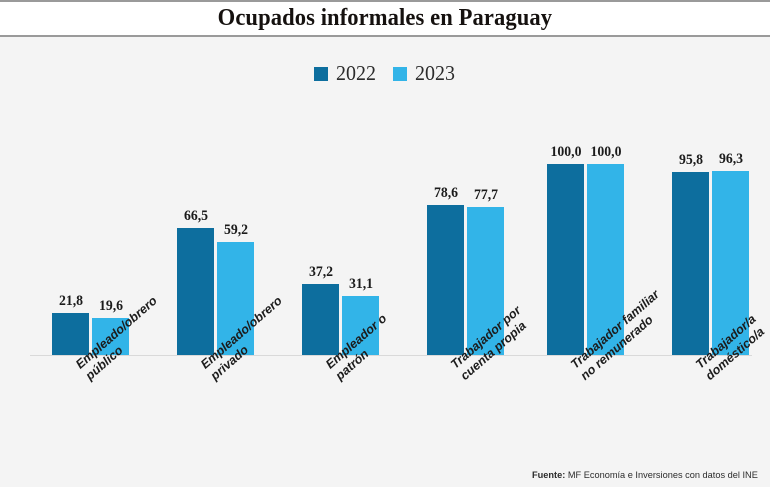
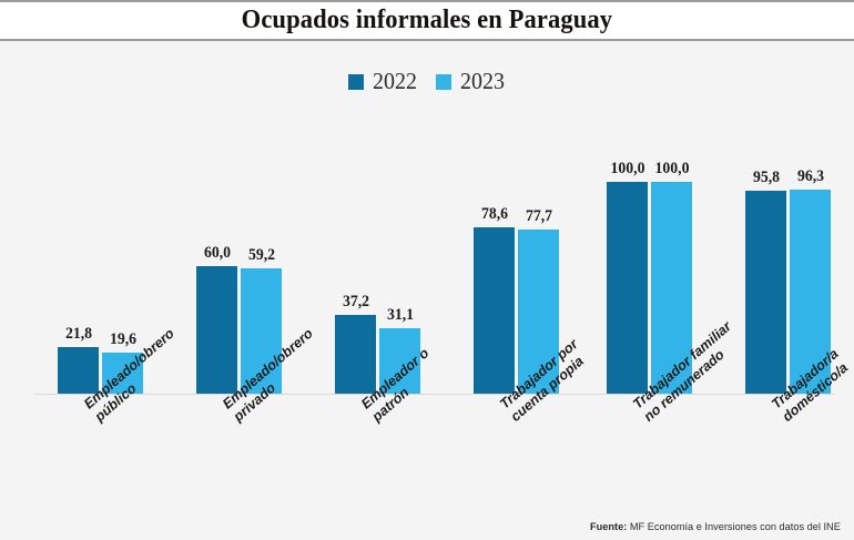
2022/Empleado/obrero privado: 66,5 -> 60,0
